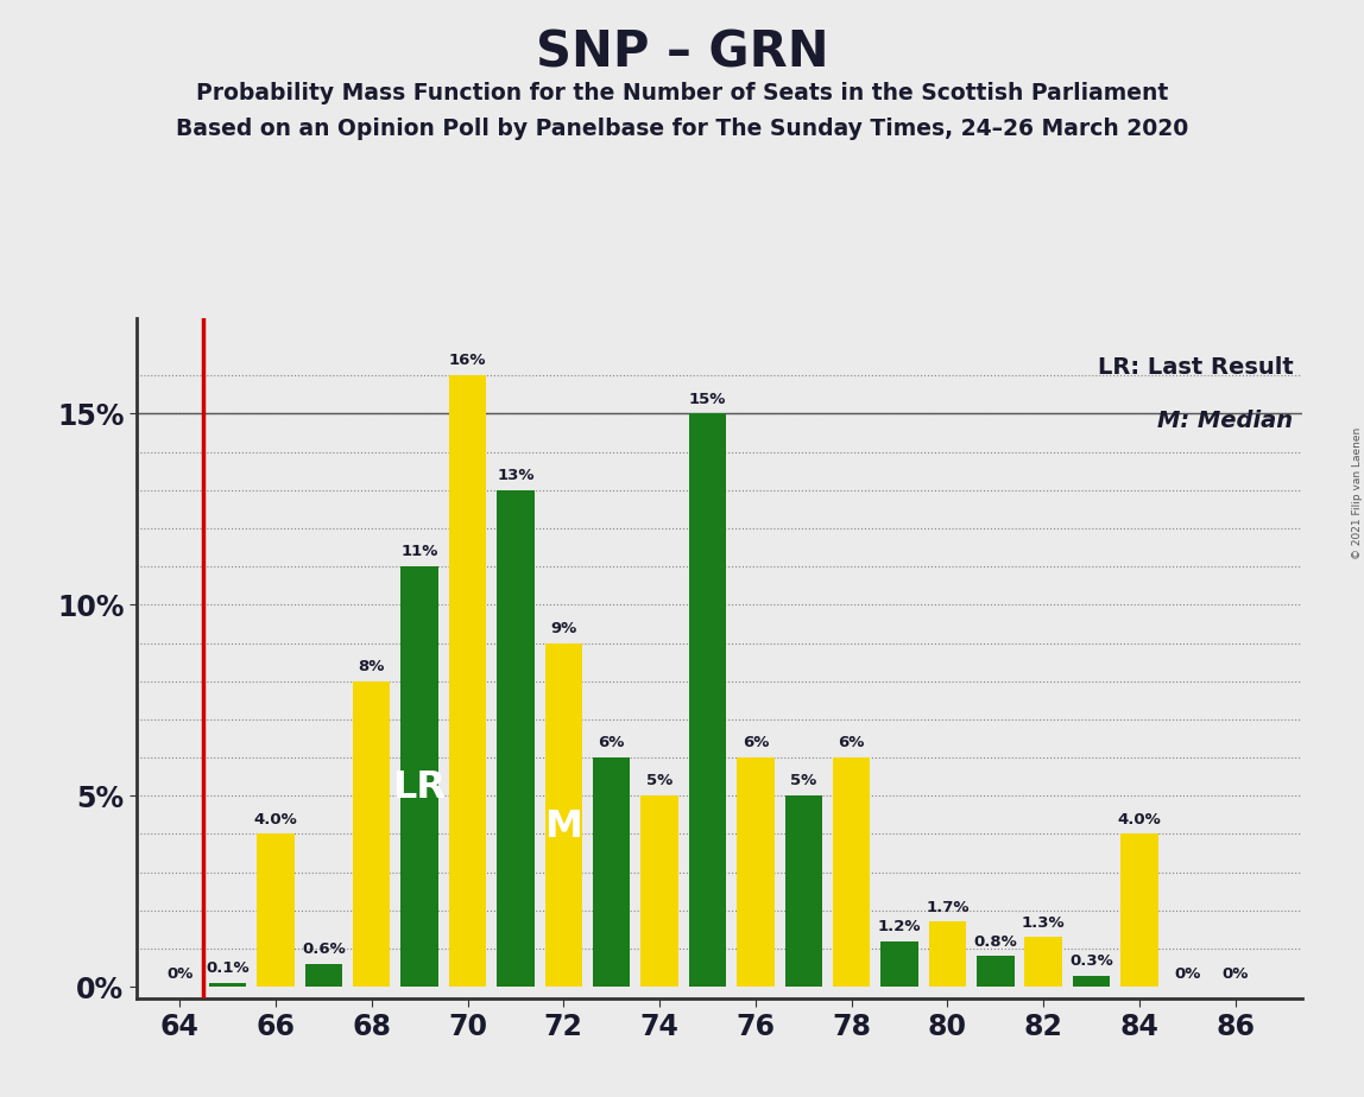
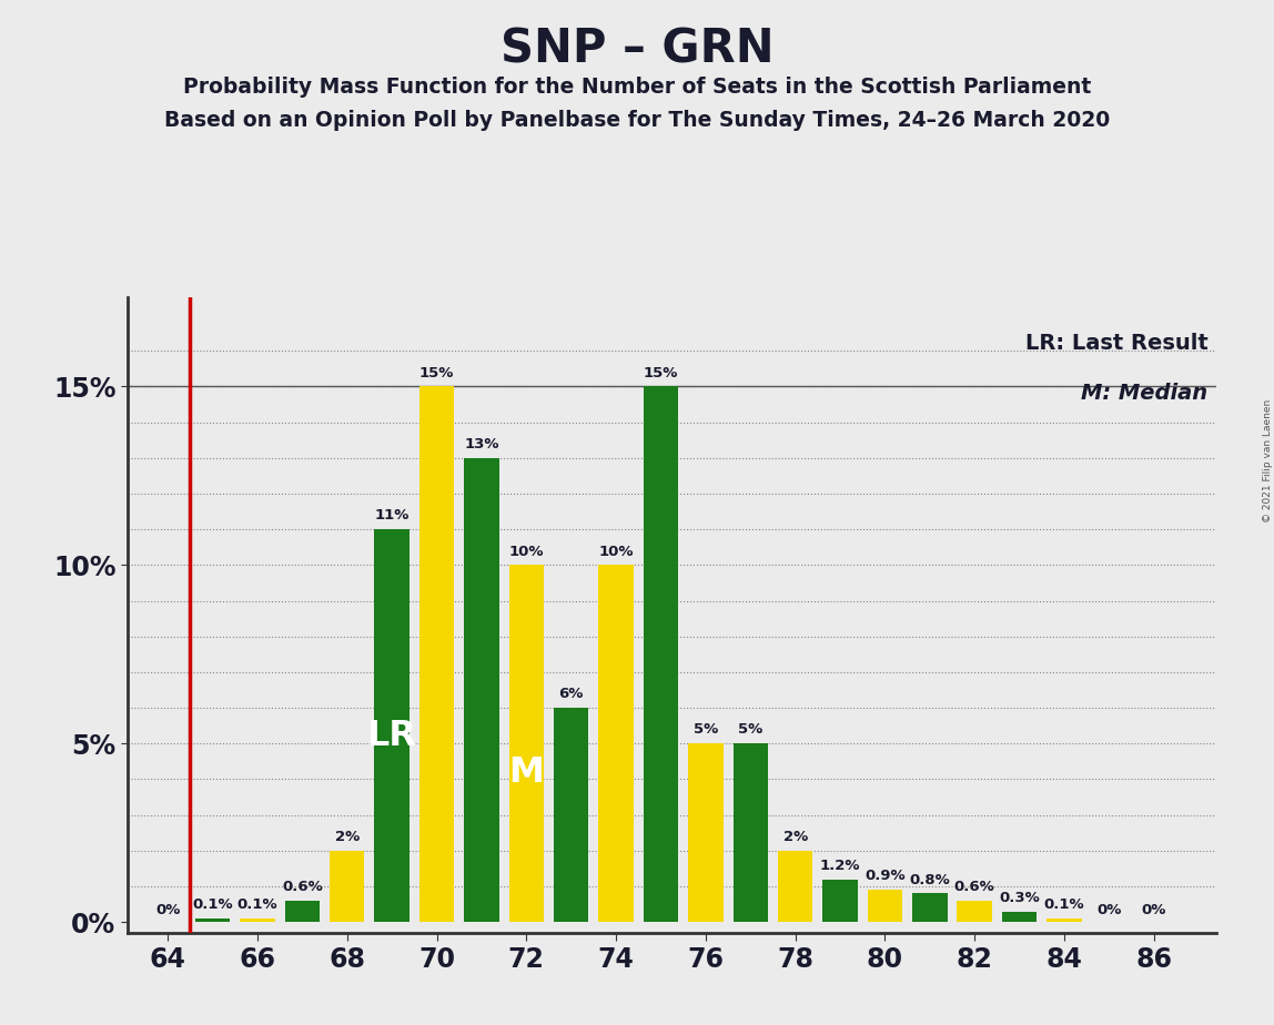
66: 4.0% -> 0.1%
68: 8% -> 2%
70: 16% -> 15%
72: 9% -> 10%
74: 5% -> 10%
76: 6% -> 5%
78: 6% -> 2%
80: 1.7% -> 0.9%
82: 1.3% -> 0.6%
84: 4.0% -> 0.1%
